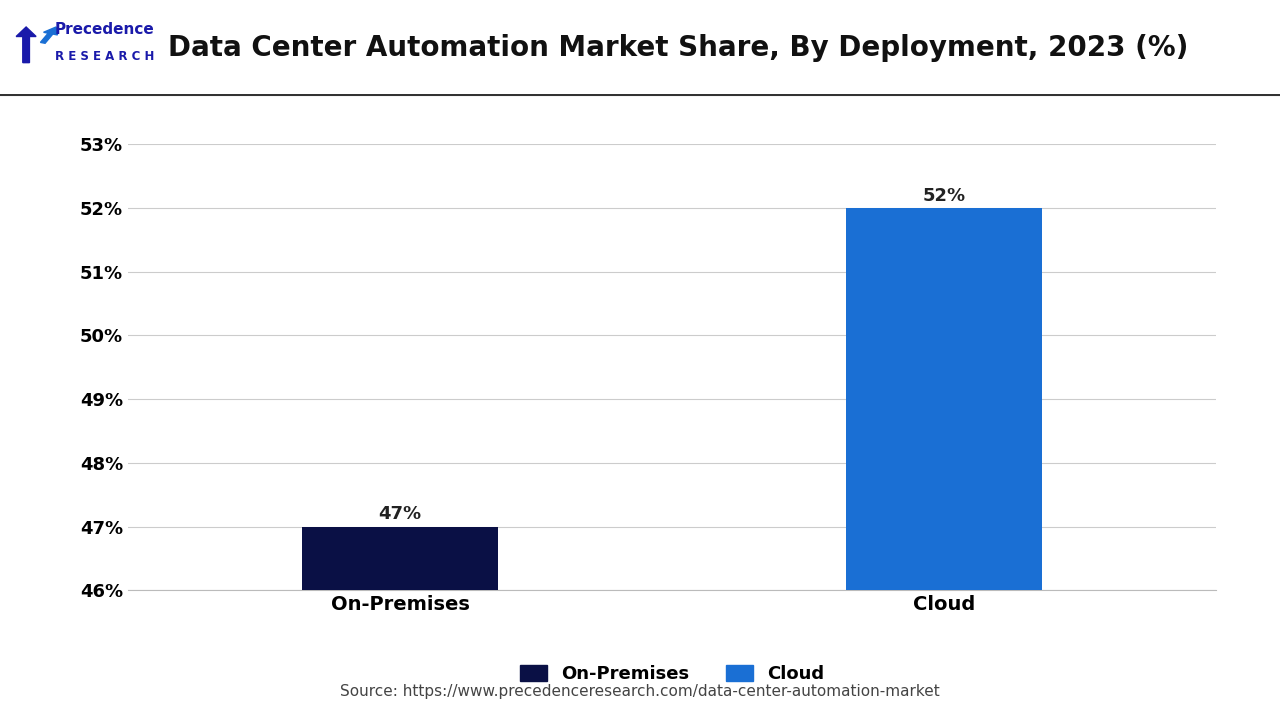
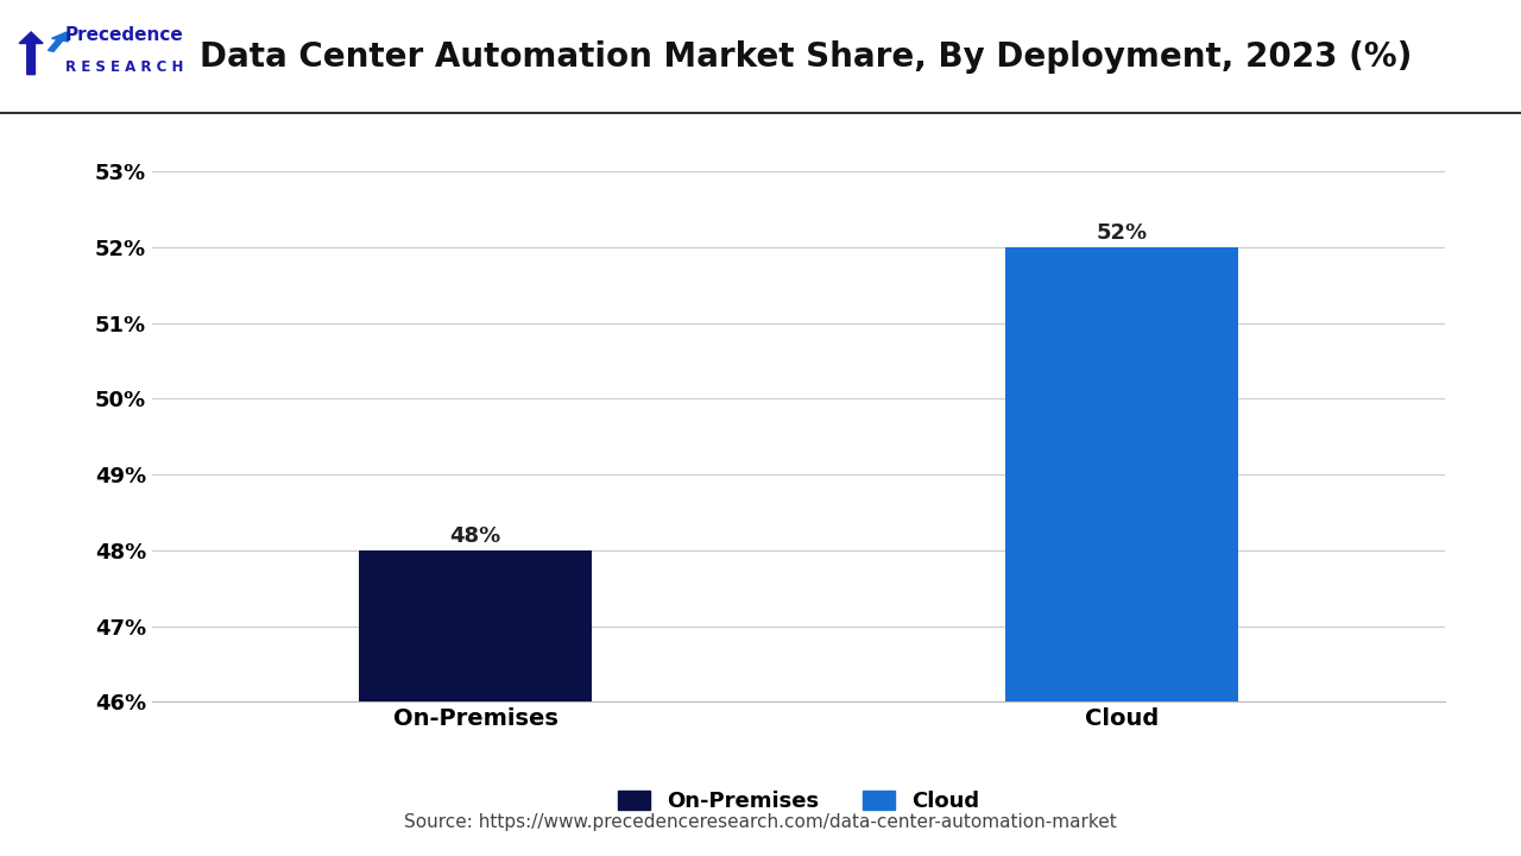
On-Premises: 47% -> 48%
